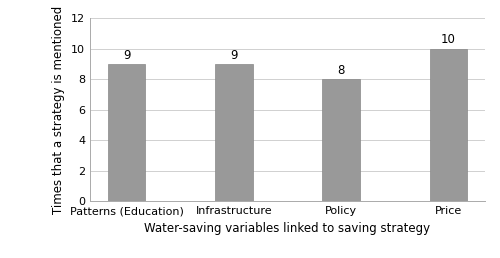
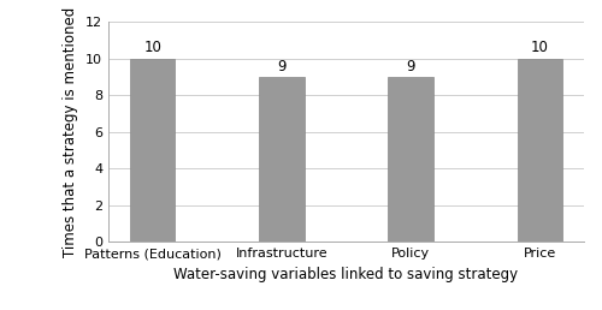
Patterns (Education): 9 -> 10
Policy: 8 -> 9
